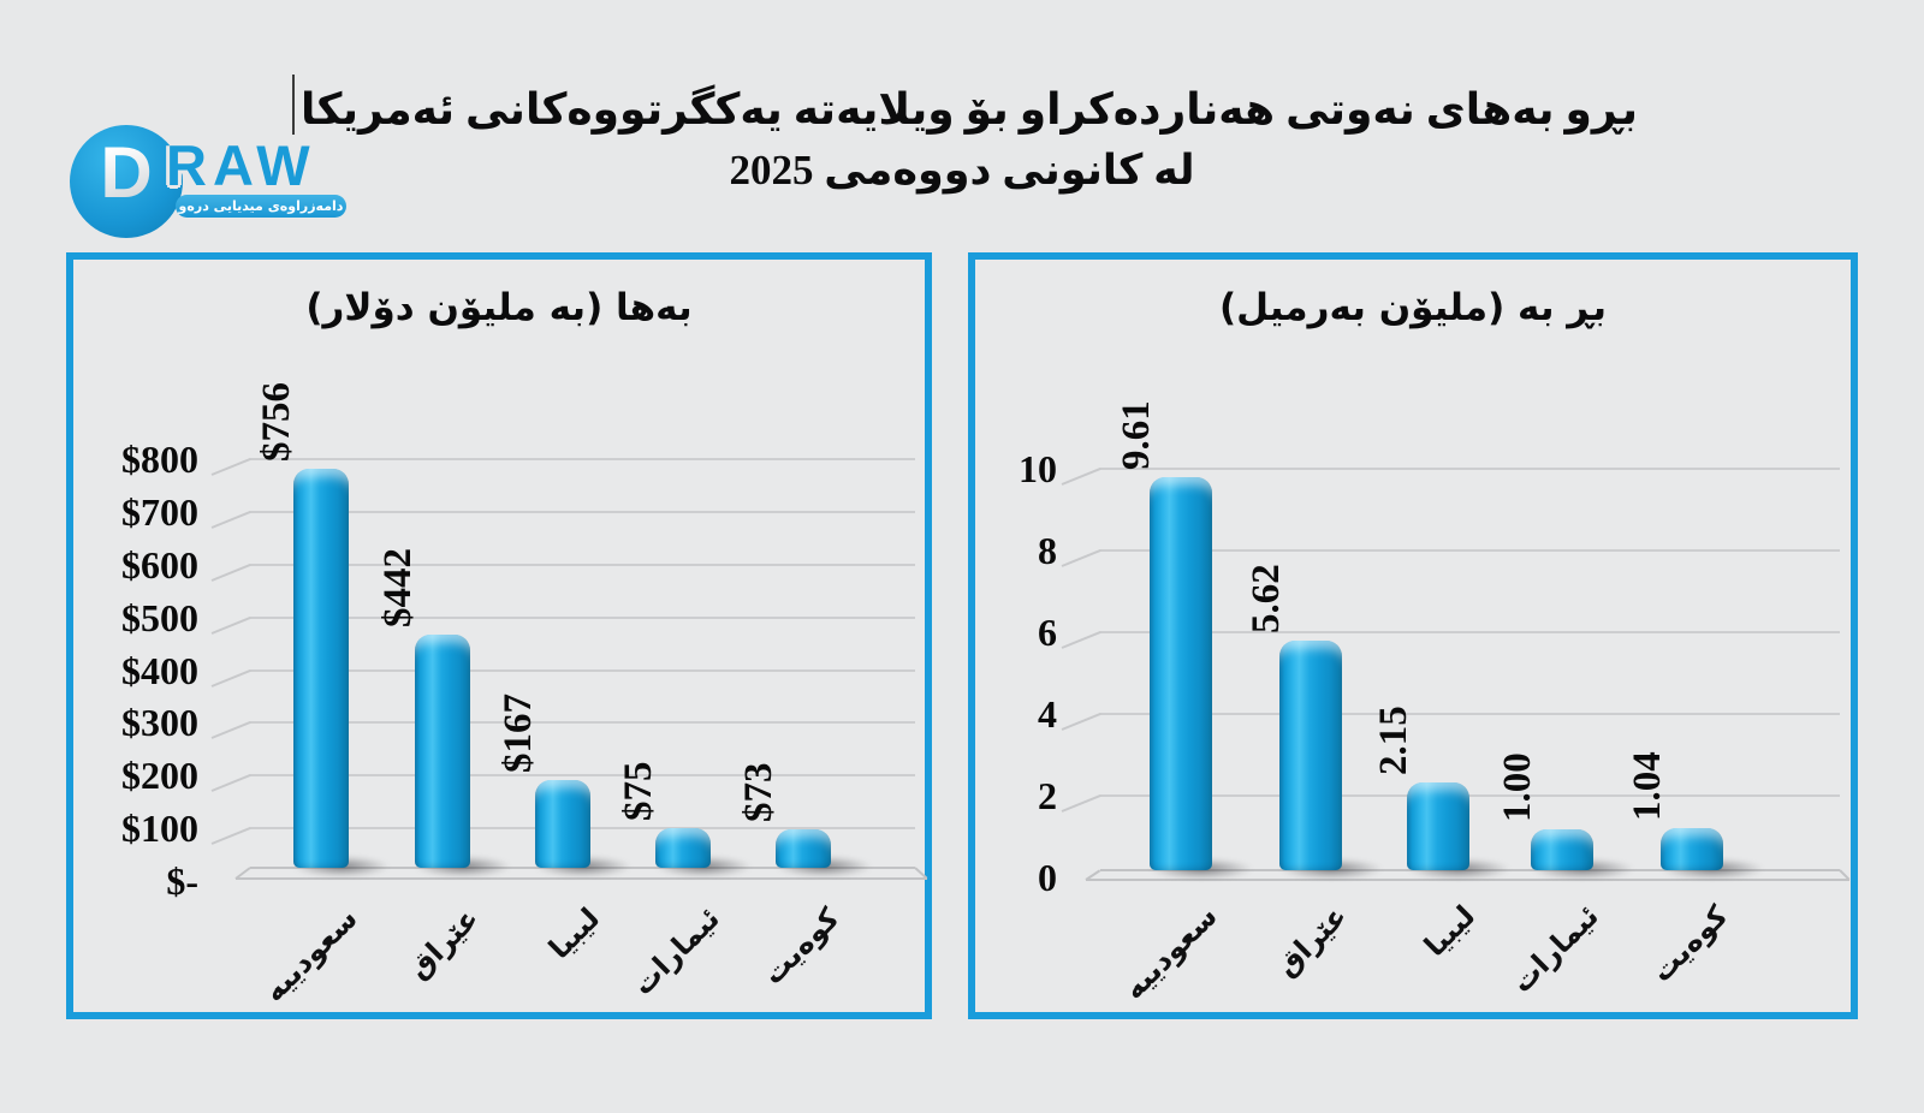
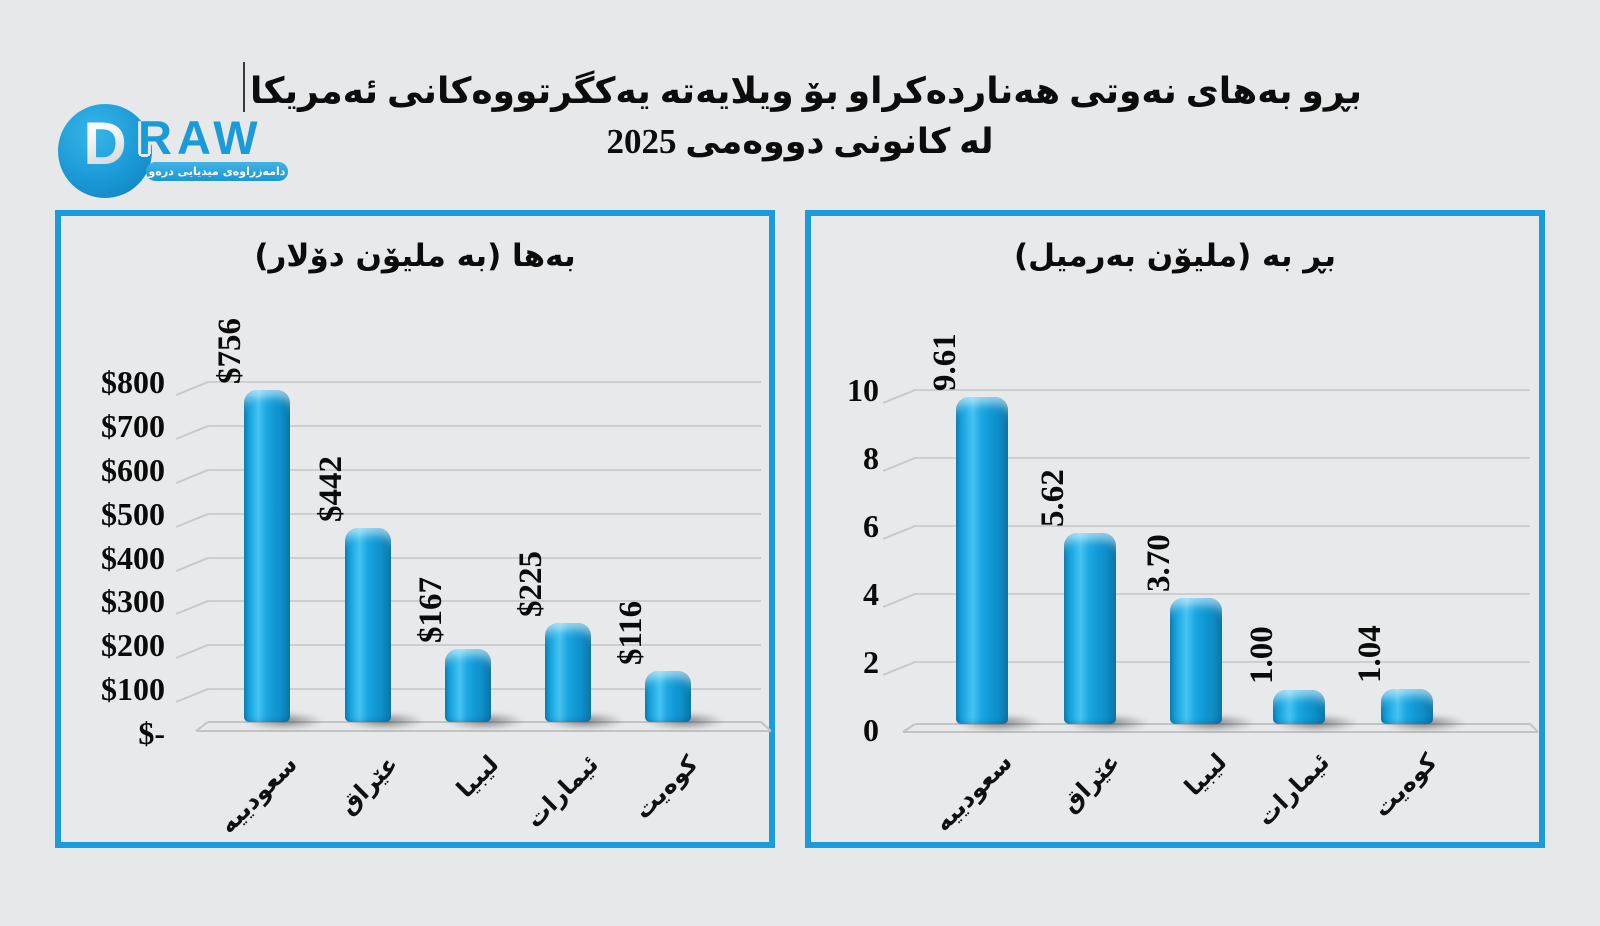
بەها (بە ملیۆن دۆلار)/ئیمارات: $75 -> $225
بەها (بە ملیۆن دۆلار)/کوەیت: $73 -> $116
بڕ بە (ملیۆن بەرمیل)/لیبیا: 2.15 -> 3.70
